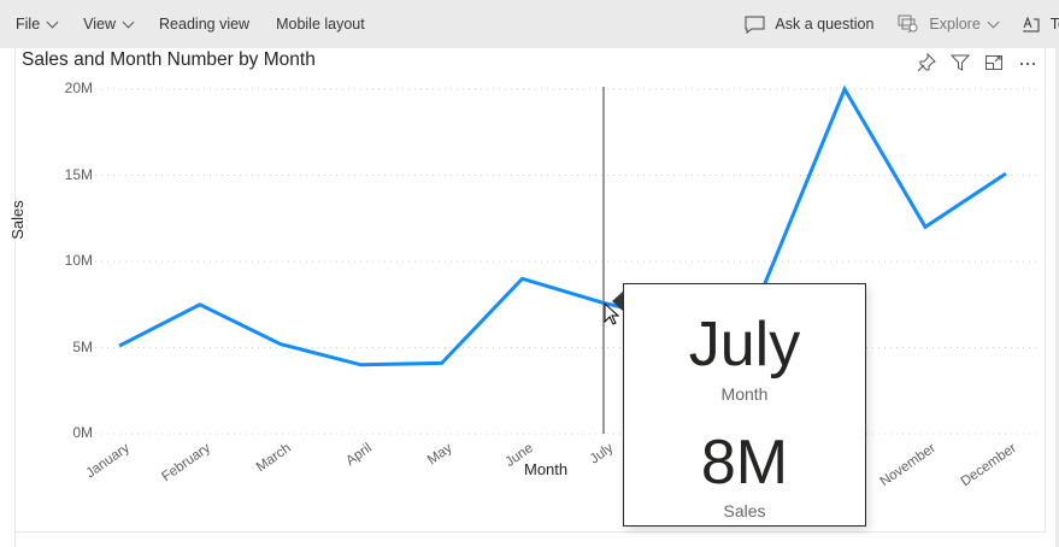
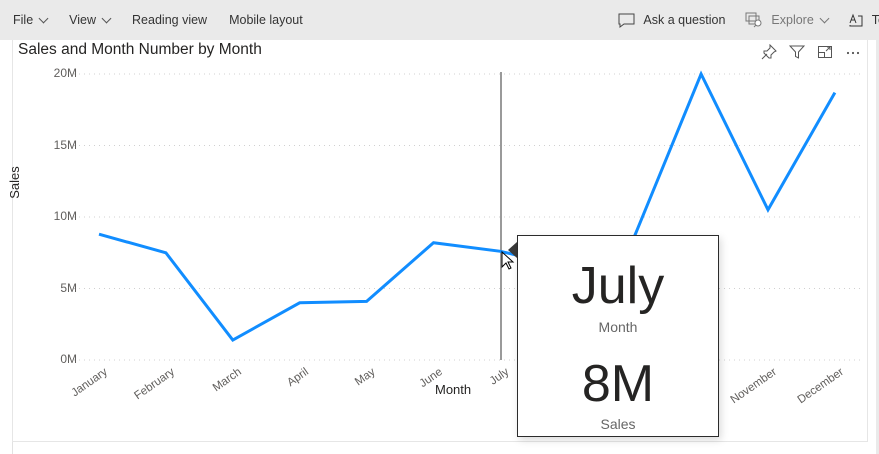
January: 5.1M -> 8.8M
March: 5.2M -> 1.4M
June: 9.0M -> 8.2M
November: 12.0M -> 10.5M
December: 15.1M -> 18.7M
